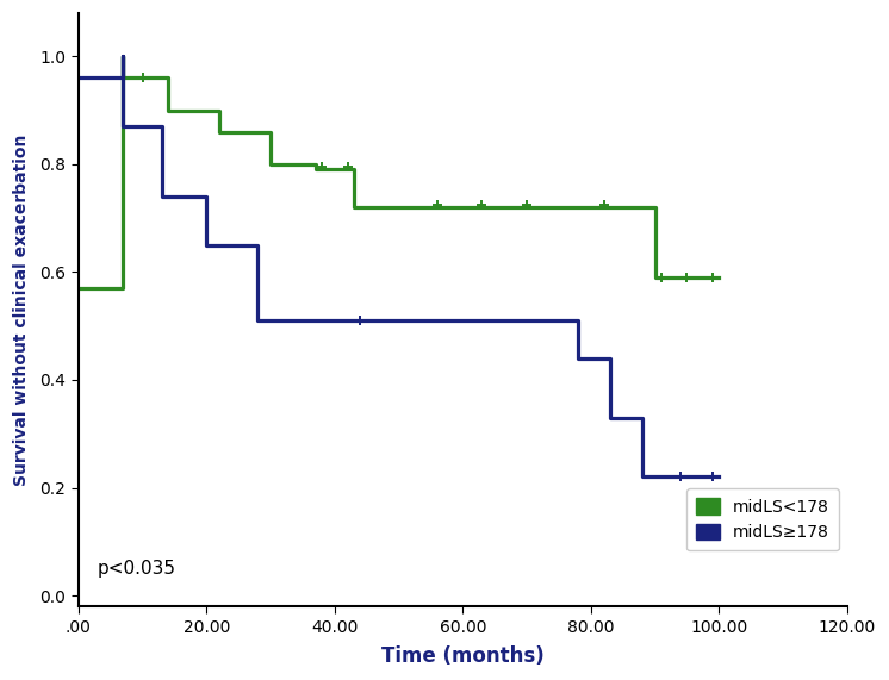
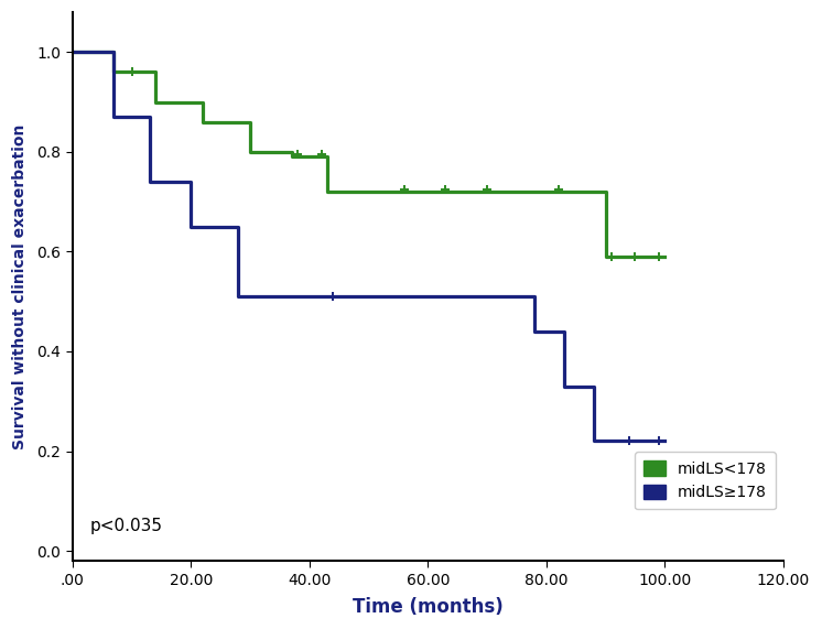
midLS<178/.00: 0.57 -> 1.00
midLS≥178/.00: 0.96 -> 1.00
